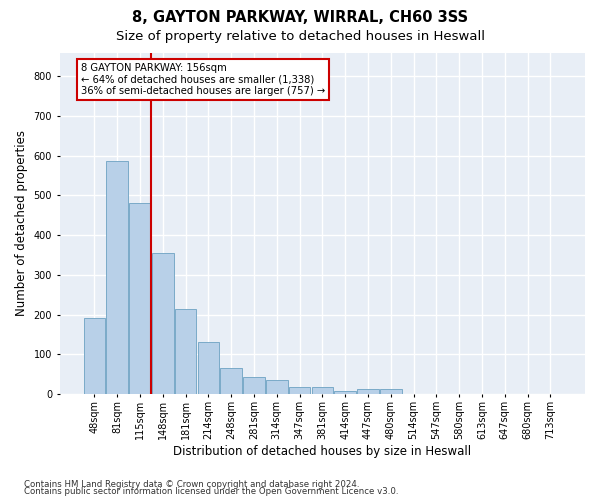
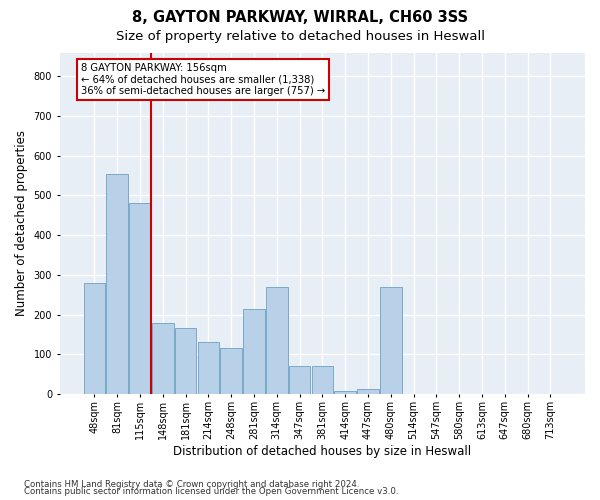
48sqm: 192 -> 280
81sqm: 588 -> 555
148sqm: 355 -> 180
181sqm: 215 -> 165
248sqm: 65 -> 115
281sqm: 44 -> 215
314sqm: 35 -> 270
347sqm: 17 -> 70
381sqm: 17 -> 70
480sqm: 12 -> 270
